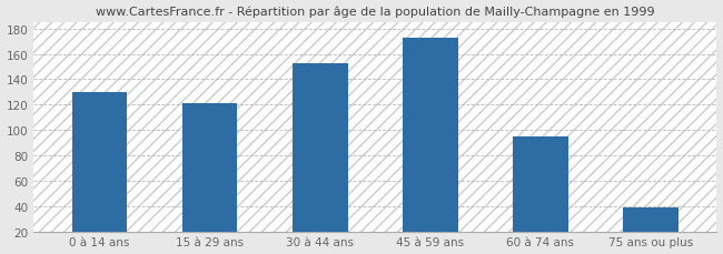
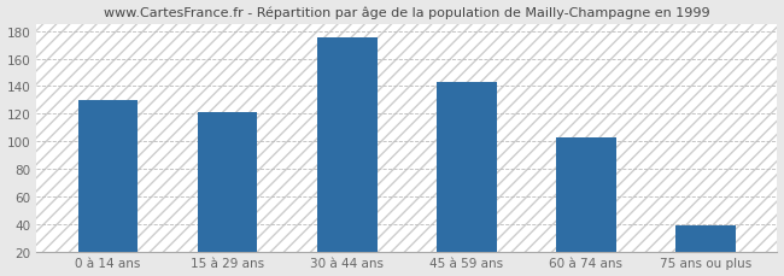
30 à 44 ans: 153 -> 175
45 à 59 ans: 173 -> 143
60 à 74 ans: 95 -> 103
